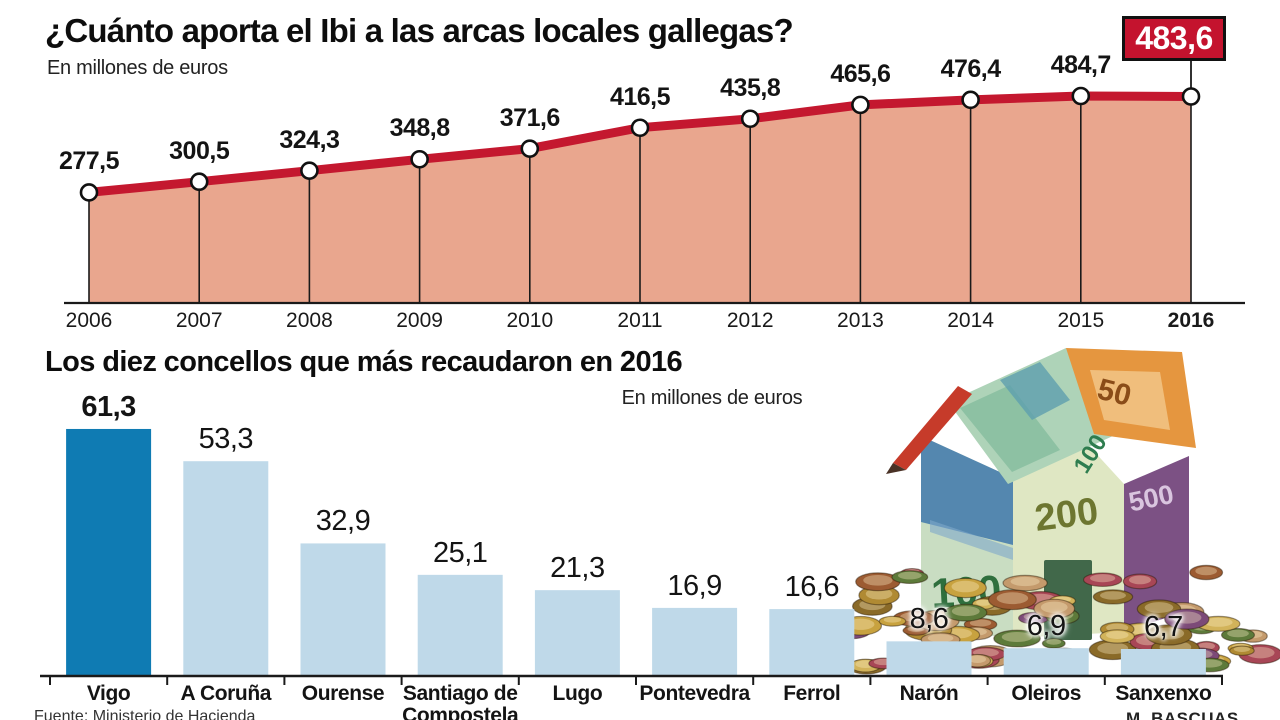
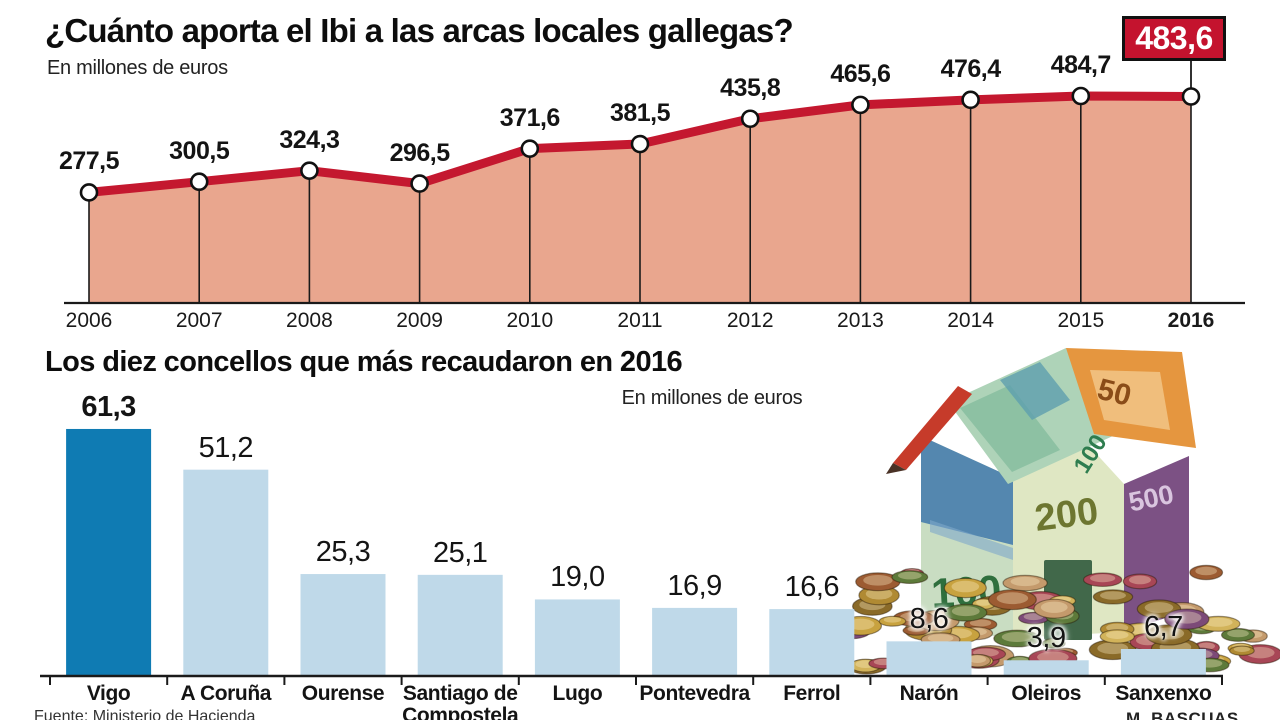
¿Cuánto aporta el Ibi a las arcas locales gallegas?/2009: 348,8 -> 296,5
¿Cuánto aporta el Ibi a las arcas locales gallegas?/2011: 416,5 -> 381,5
Los diez concellos que más recaudaron en 2016/A Coruña: 53,3 -> 51,2
Los diez concellos que más recaudaron en 2016/Ourense: 32,9 -> 25,3
Los diez concellos que más recaudaron en 2016/Lugo: 21,3 -> 19,0
Los diez concellos que más recaudaron en 2016/Oleiros: 6,9 -> 3,9
